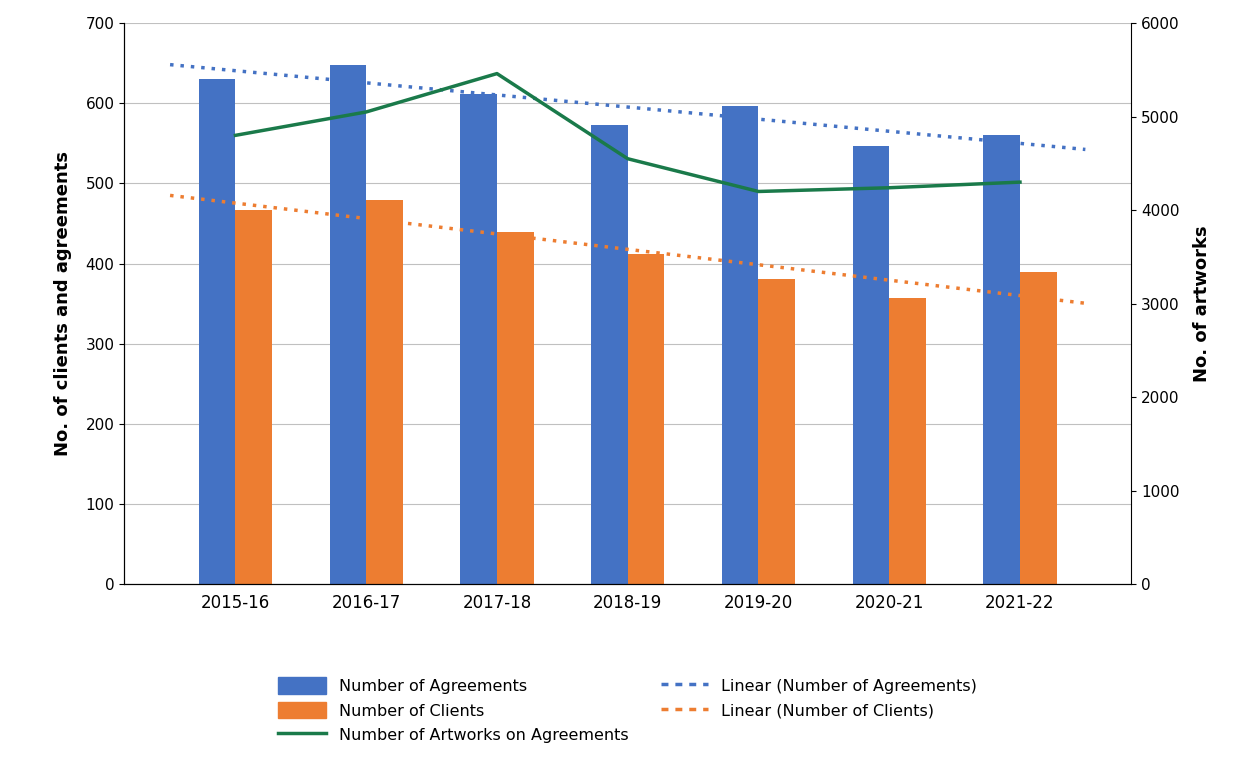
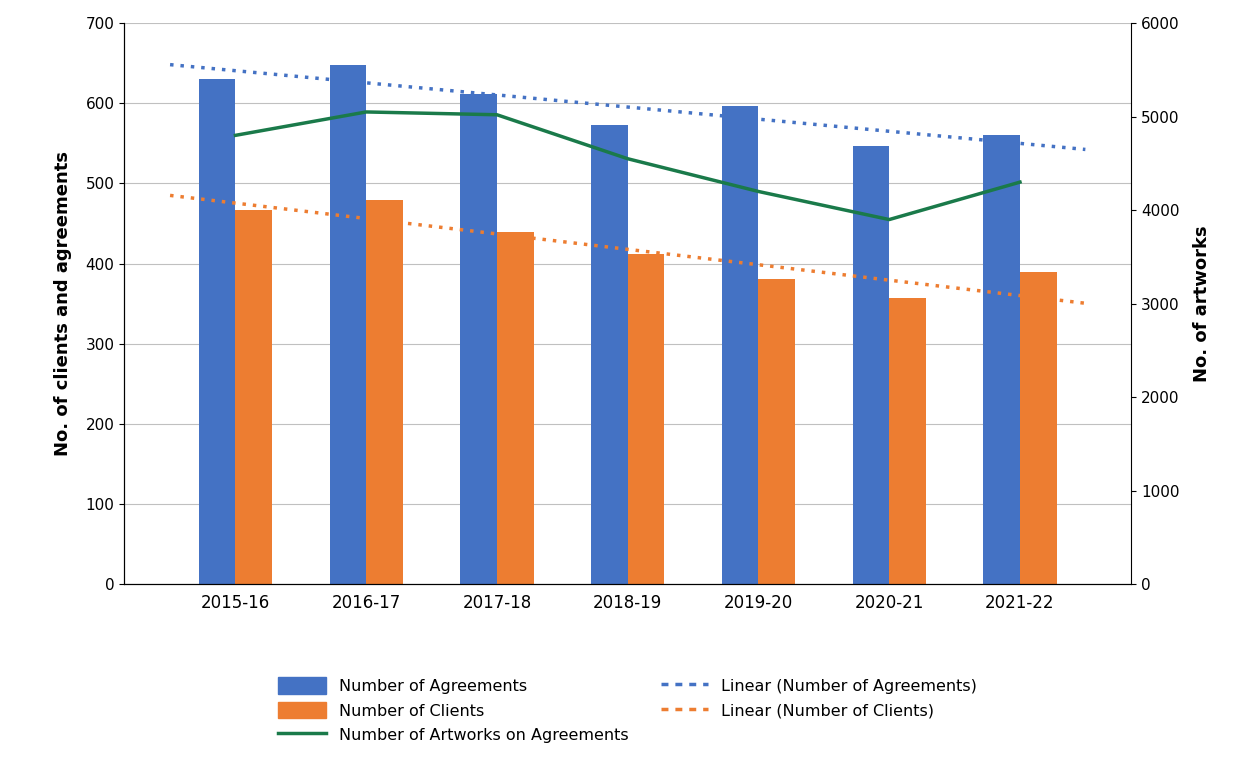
Number of Artworks on Agreements/2017-18: 5460 -> 5020
Number of Artworks on Agreements/2020-21: 4240 -> 3900
